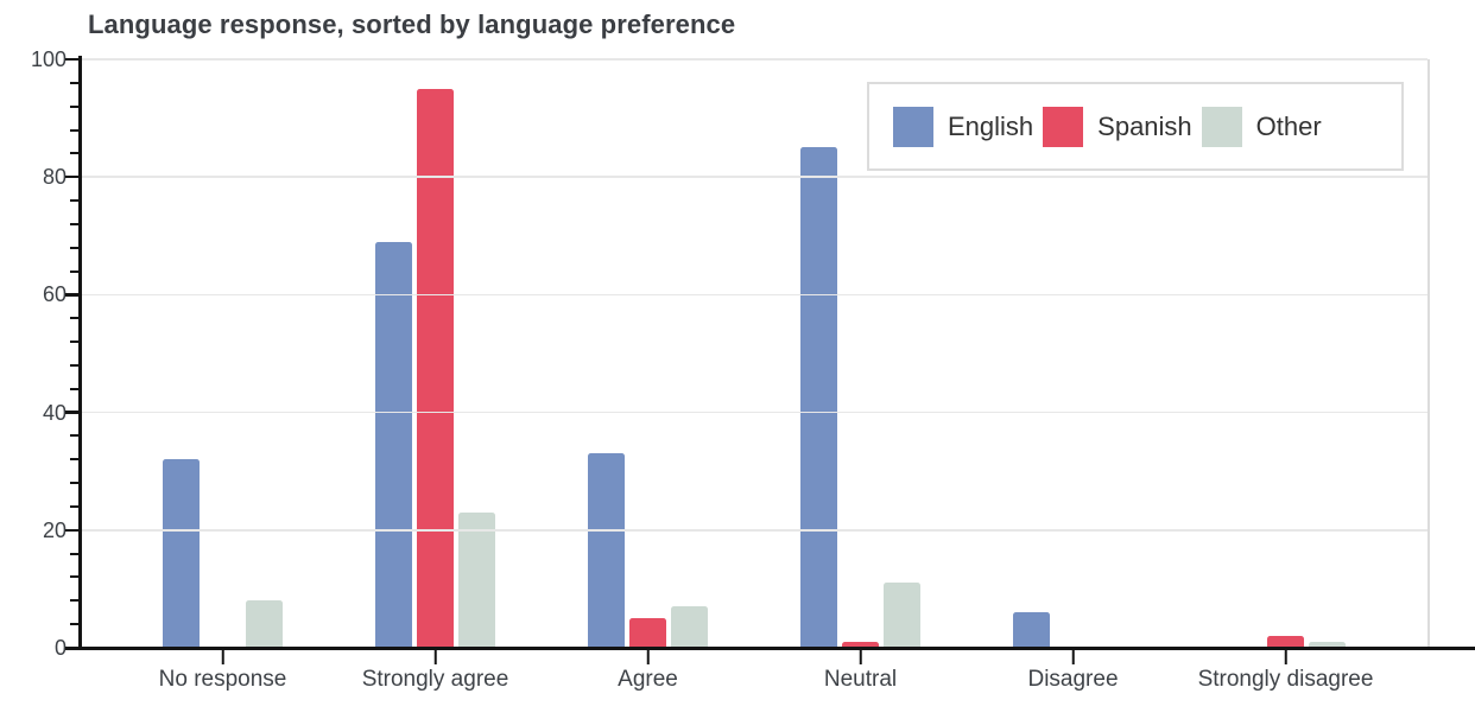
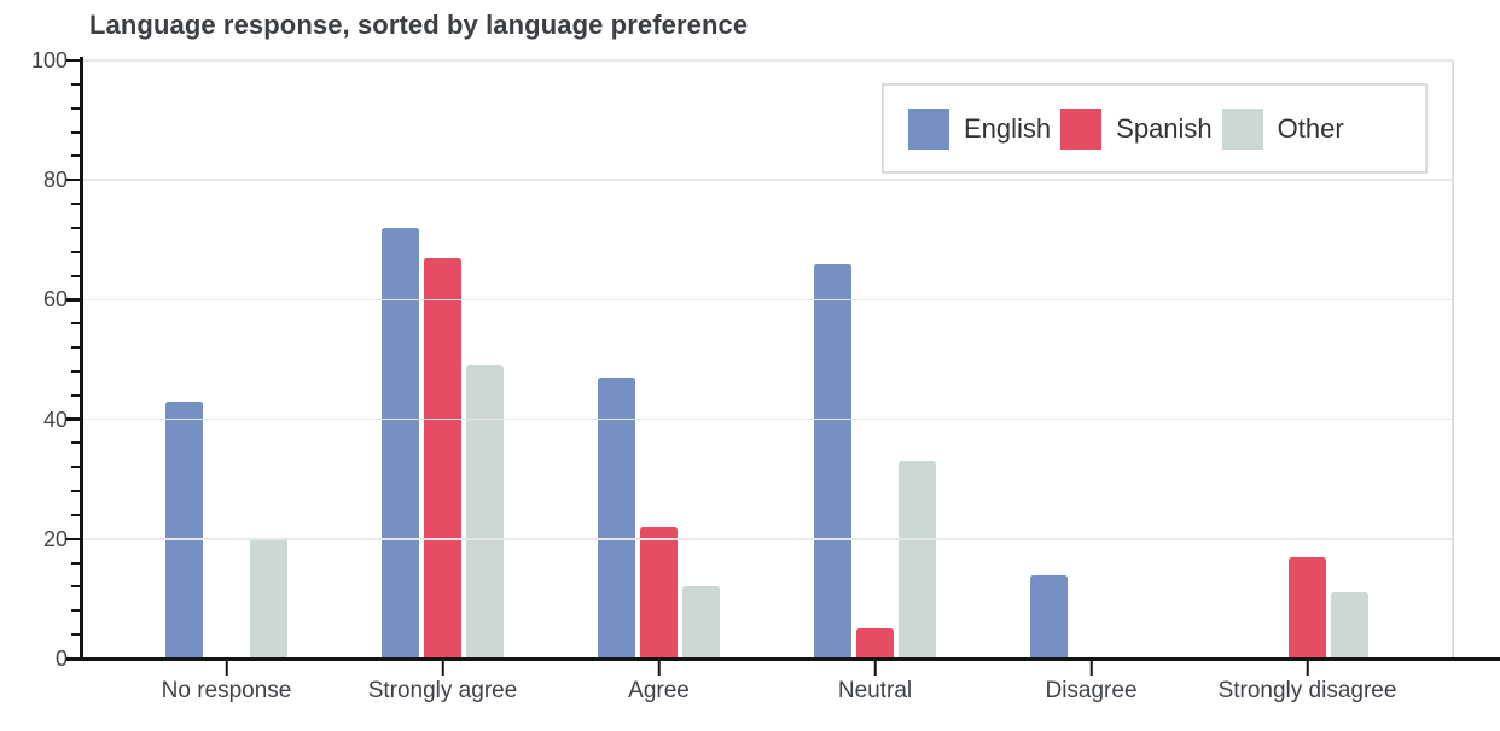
English/No response: 32 -> 43
Other/No response: 8 -> 20
English/Strongly agree: 69 -> 72
Spanish/Strongly agree: 95 -> 67
Other/Strongly agree: 23 -> 49
English/Agree: 33 -> 47
Spanish/Agree: 5 -> 22
Other/Agree: 7 -> 12
English/Neutral: 85 -> 66
Spanish/Neutral: 1 -> 5
Other/Neutral: 11 -> 33
English/Disagree: 6 -> 14
Spanish/Strongly disagree: 2 -> 17
Other/Strongly disagree: 1 -> 11
